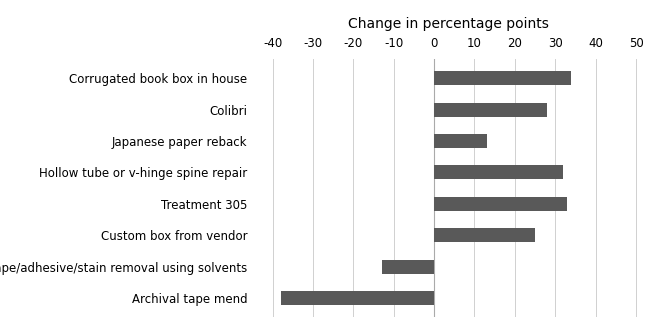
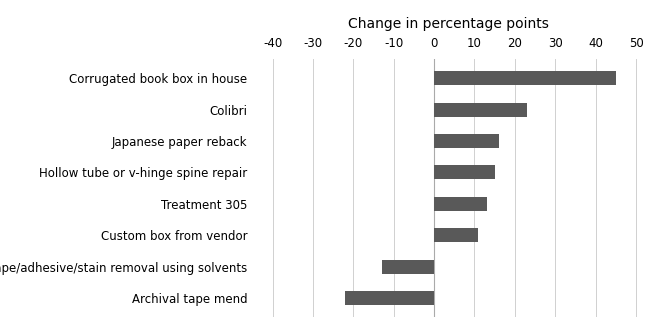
Corrugated book box in house: 34 -> 45
Colibri: 28 -> 23
Japanese paper reback: 13 -> 16
Hollow tube or v-hinge spine repair: 32 -> 15
Treatment 305: 33 -> 13
Custom box from vendor: 25 -> 11
Archival tape mend: -38 -> -22
